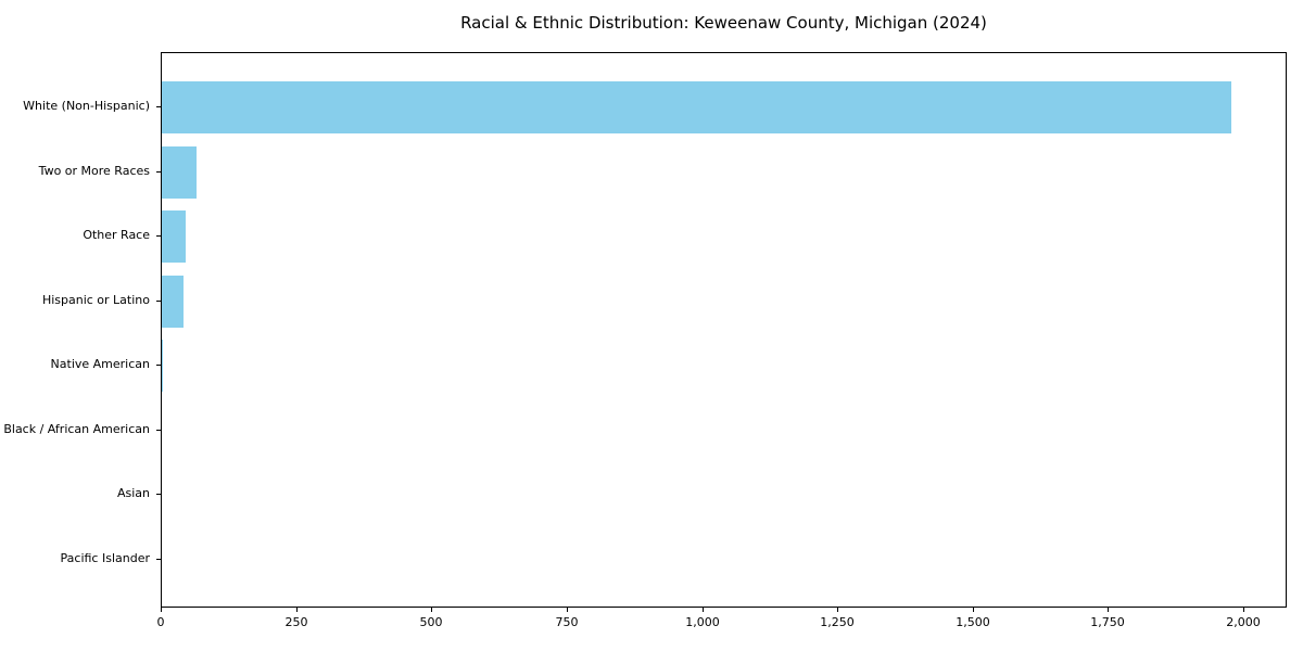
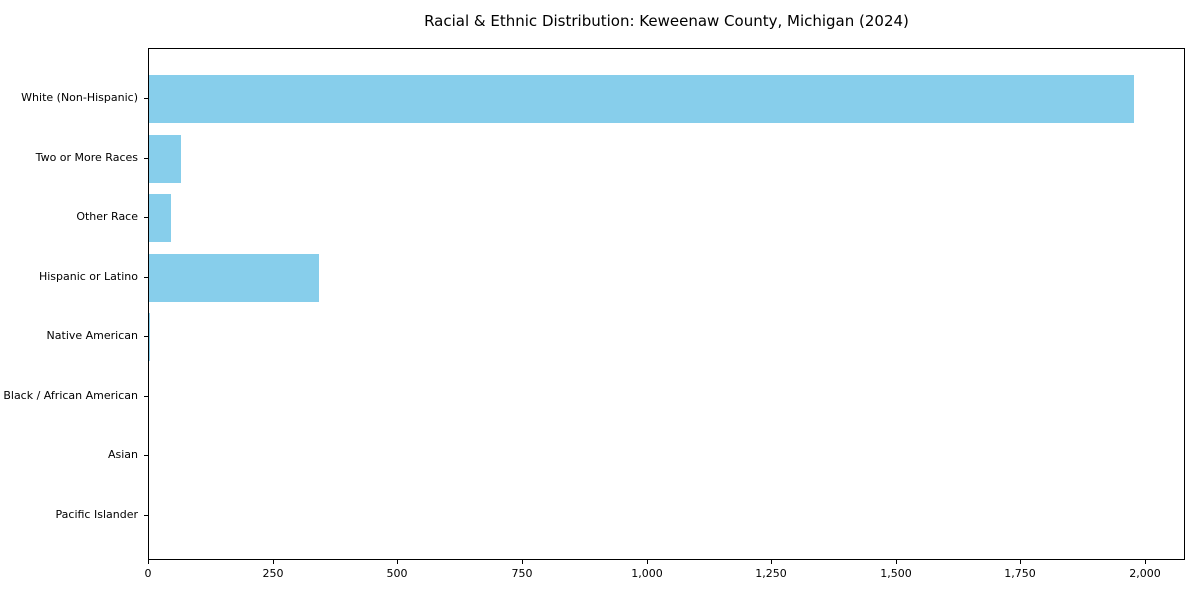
Hispanic or Latino: 40 -> 340
